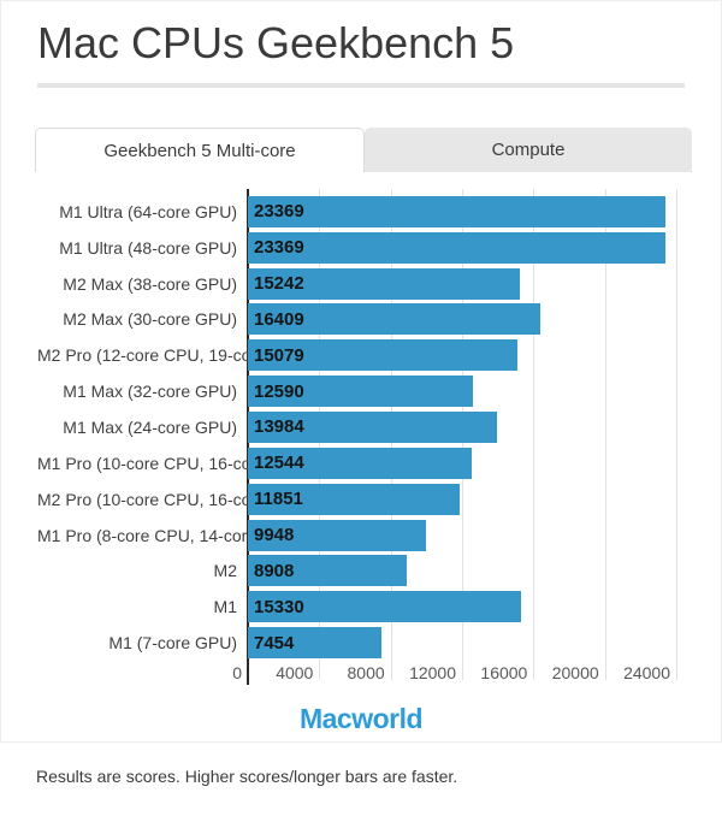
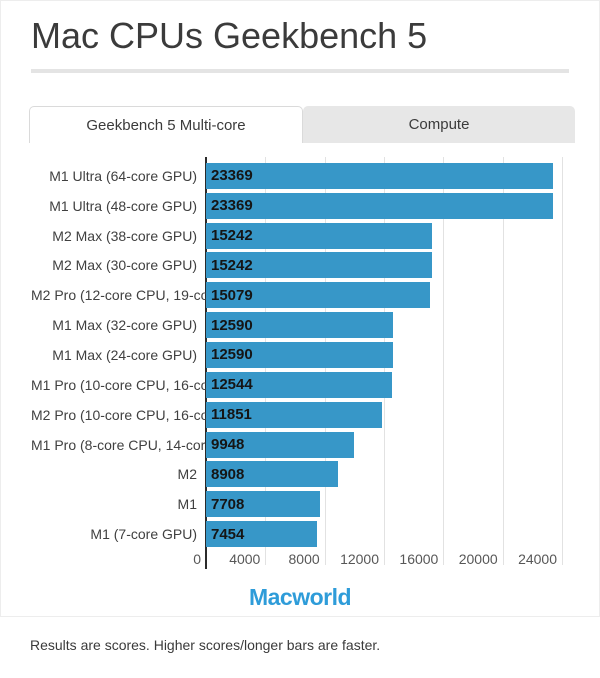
M2 Max (30-core GPU): 16409 -> 15242
M1 Max (24-core GPU): 13984 -> 12590
M1: 15330 -> 7708
